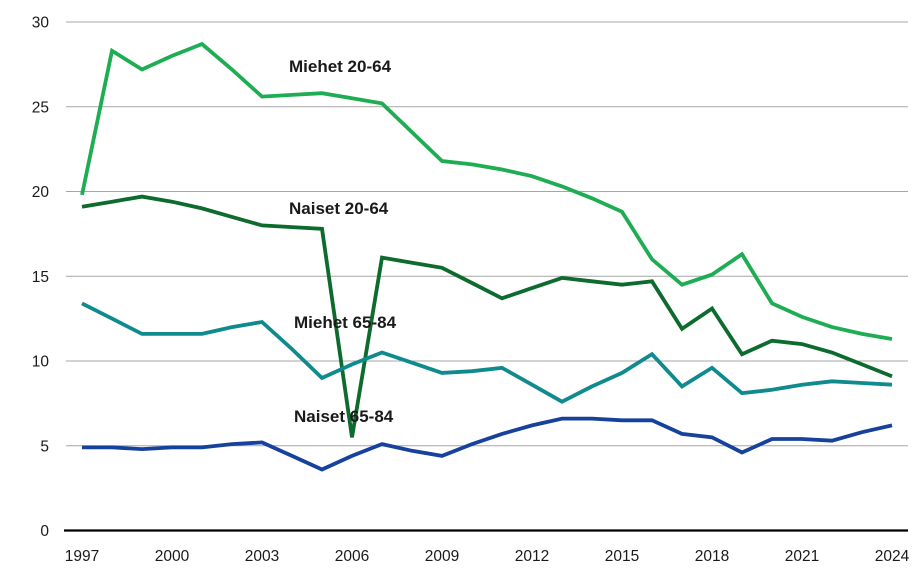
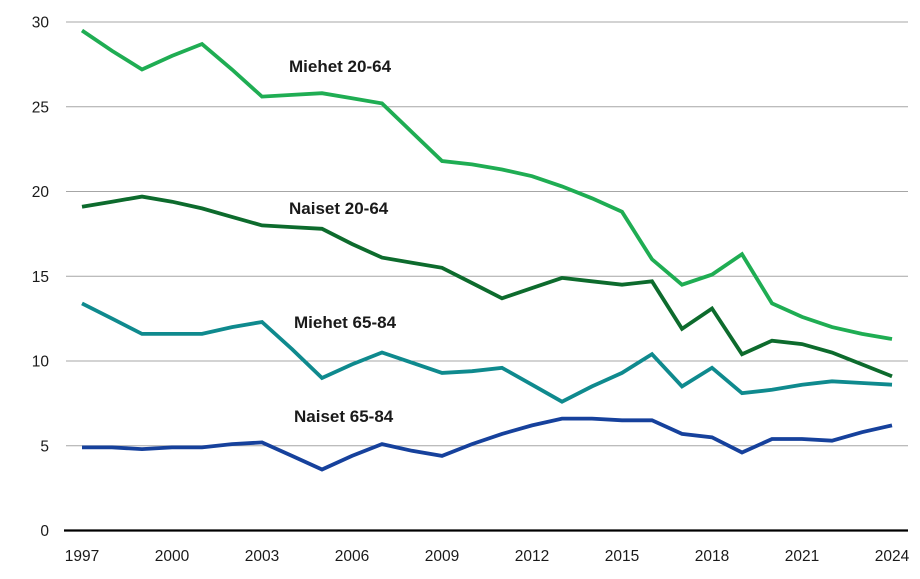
Miehet 20-64/1997: 19.8 -> 29.5
Naiset 20-64/2006: 5.5 -> 16.9
